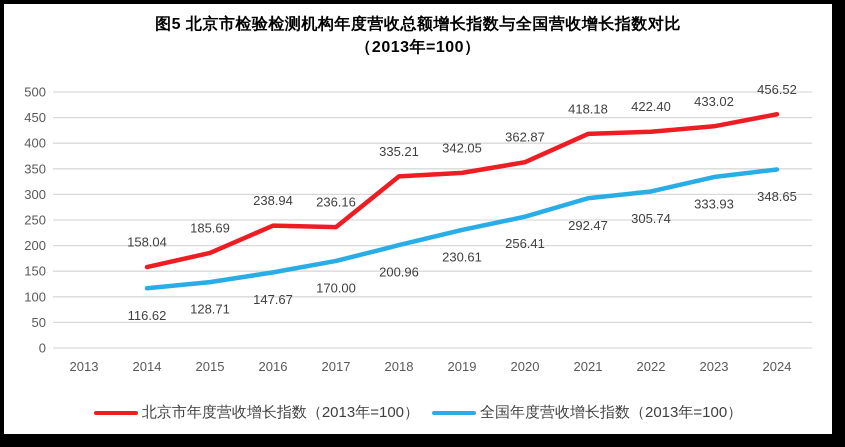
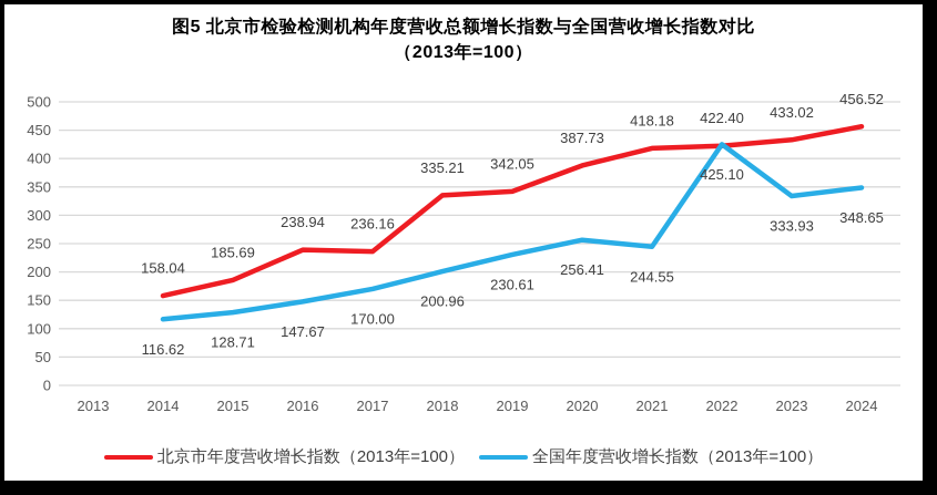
北京市年度营收增长指数（2013年=100）/2020: 362.87 -> 387.73
全国年度营收增长指数（2013年=100）/2021: 292.47 -> 244.55
全国年度营收增长指数（2013年=100）/2022: 305.74 -> 425.10
